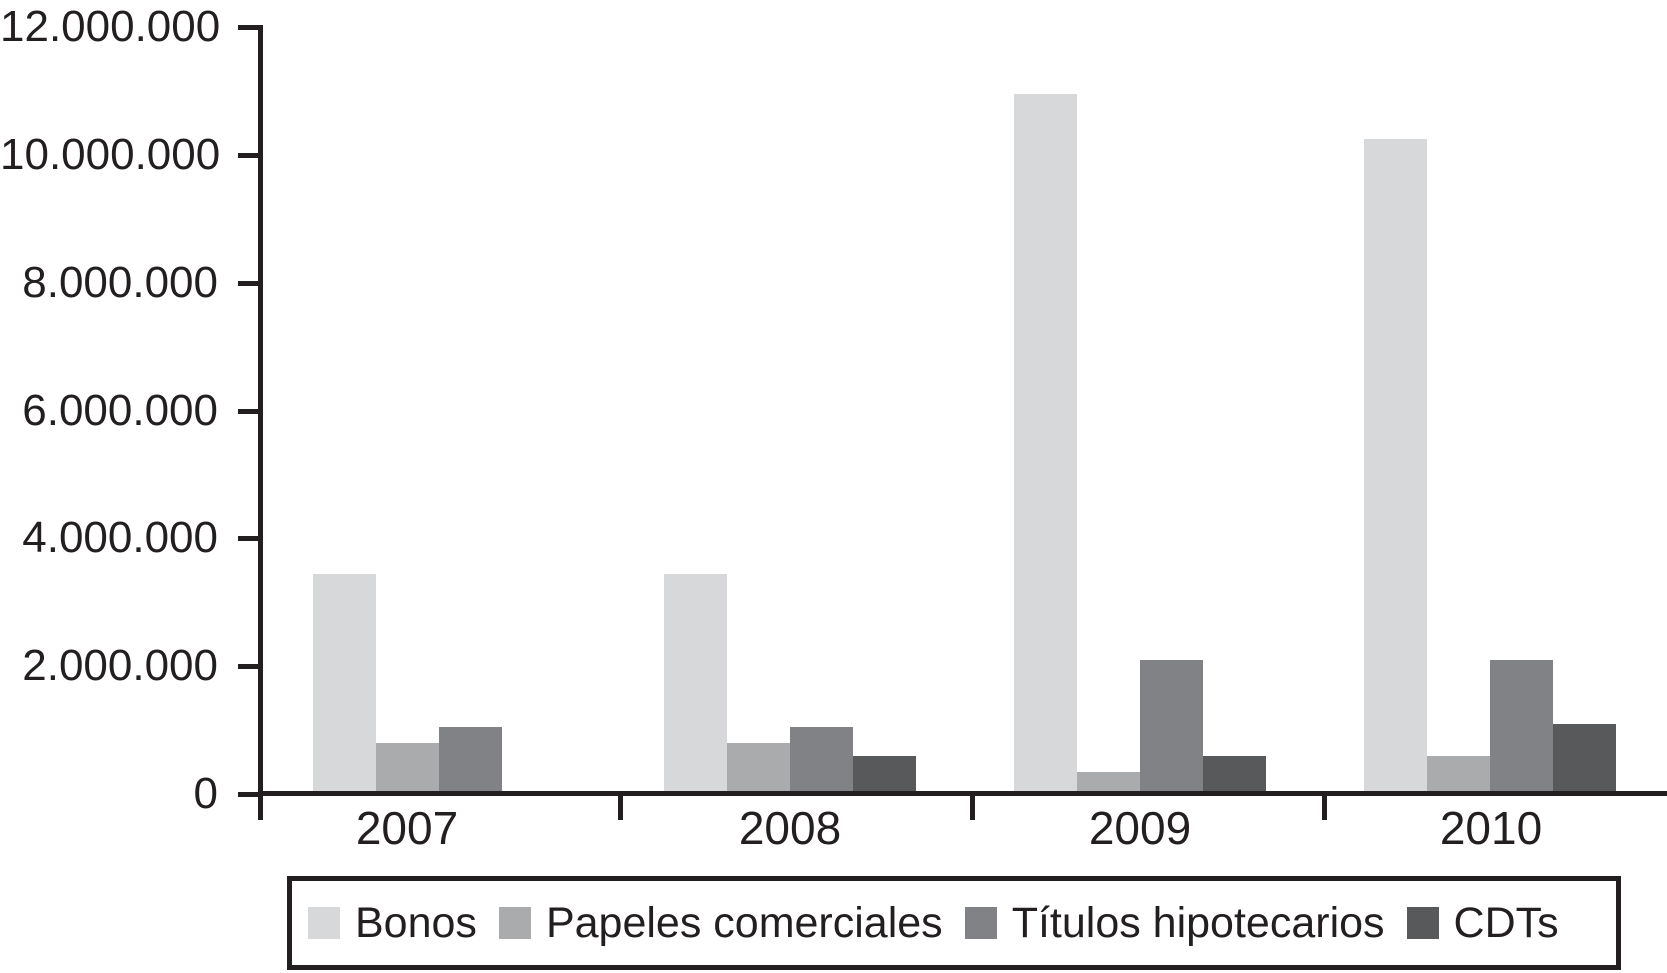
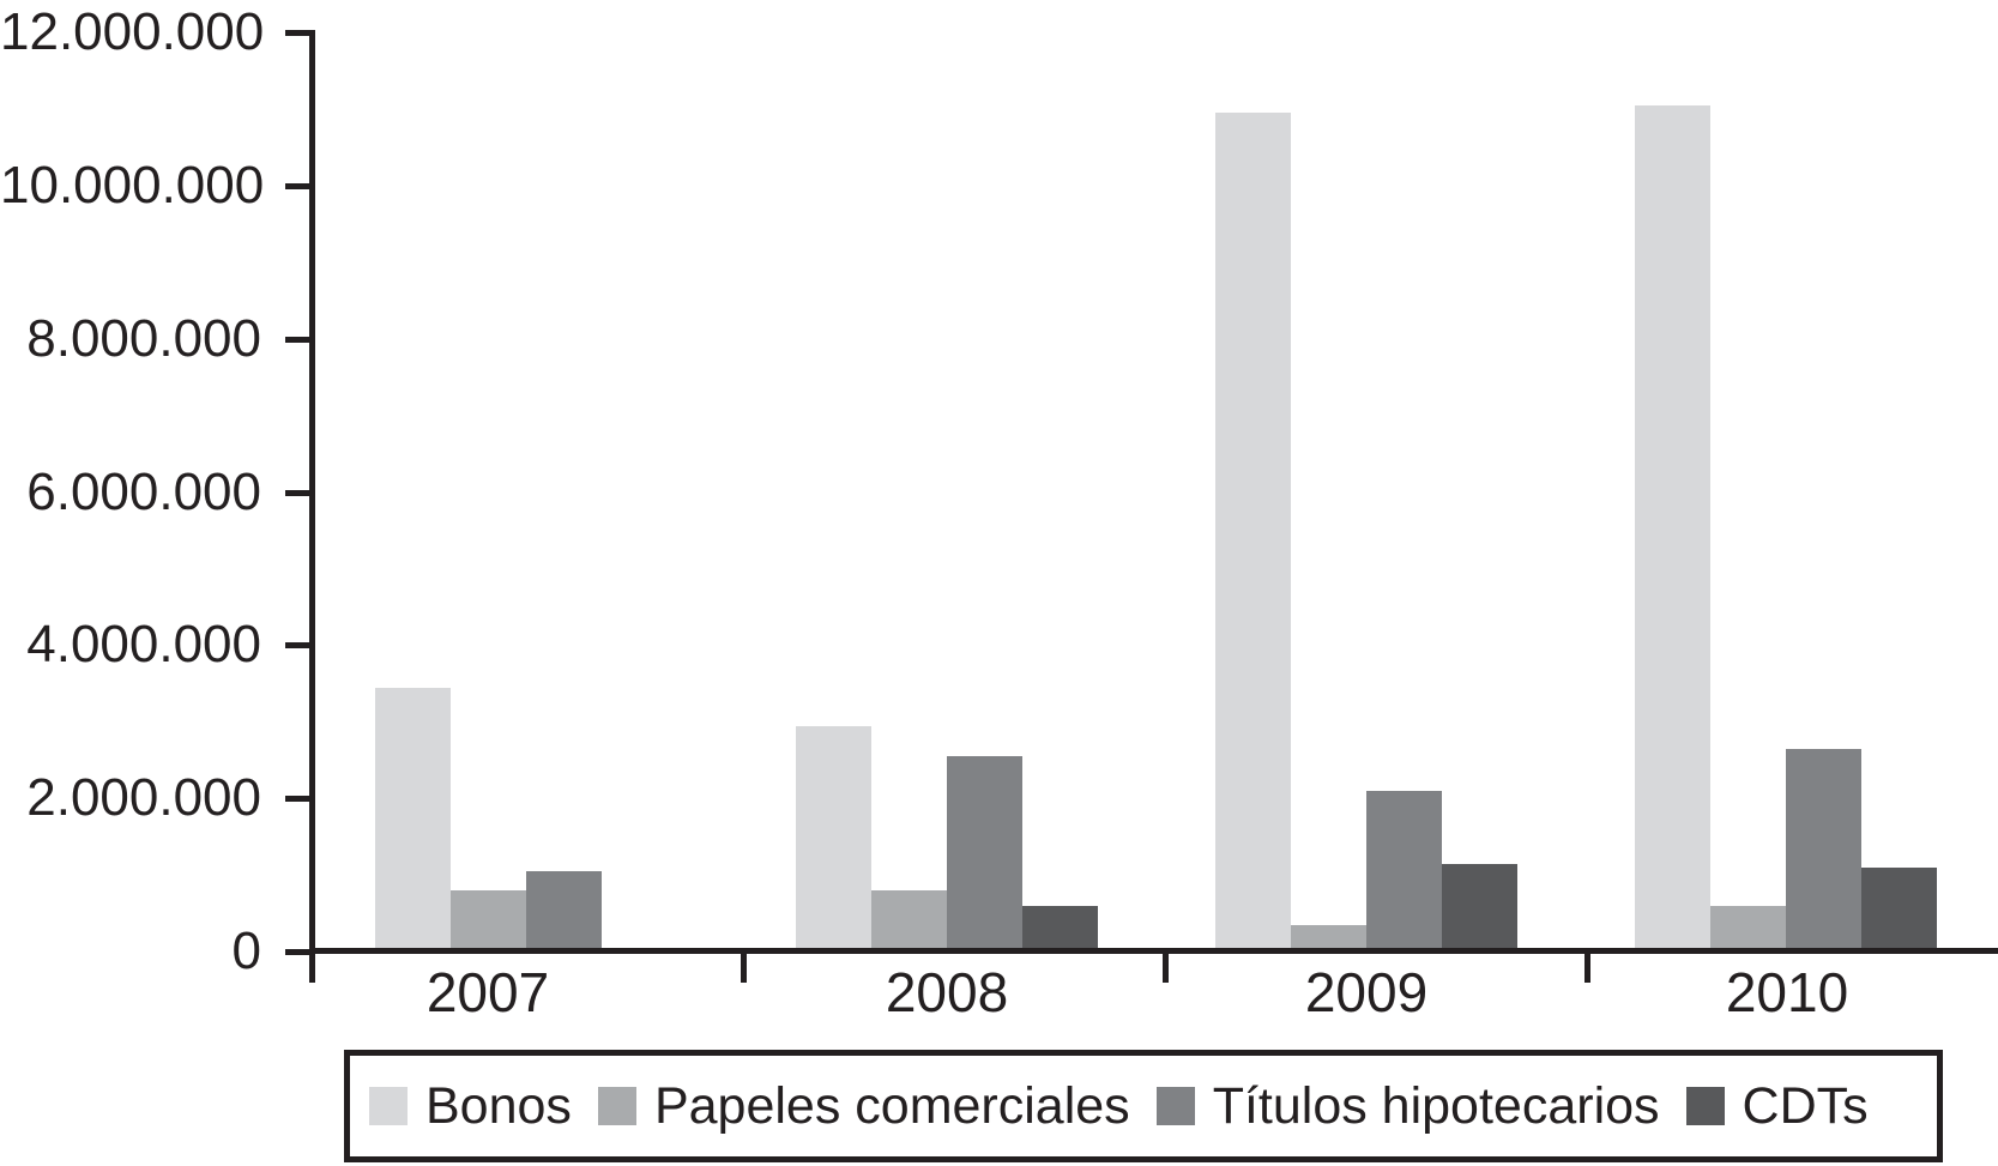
Bonos/2008: 3400000 -> 2900000
Títulos hipotecarios/2008: 1000000 -> 2500000
CDTs/2009: 600000 -> 1100000
Bonos/2010: 10200000 -> 11000000
Títulos hipotecarios/2010: 2000000 -> 2600000
